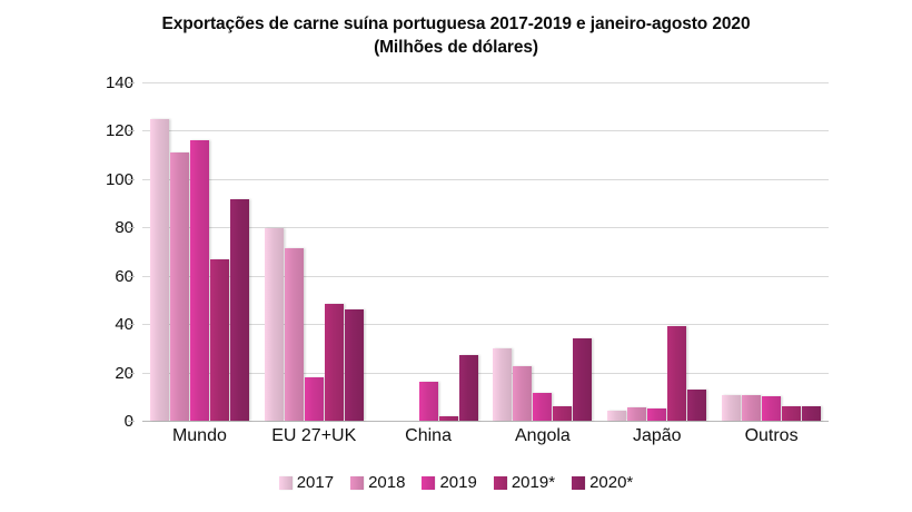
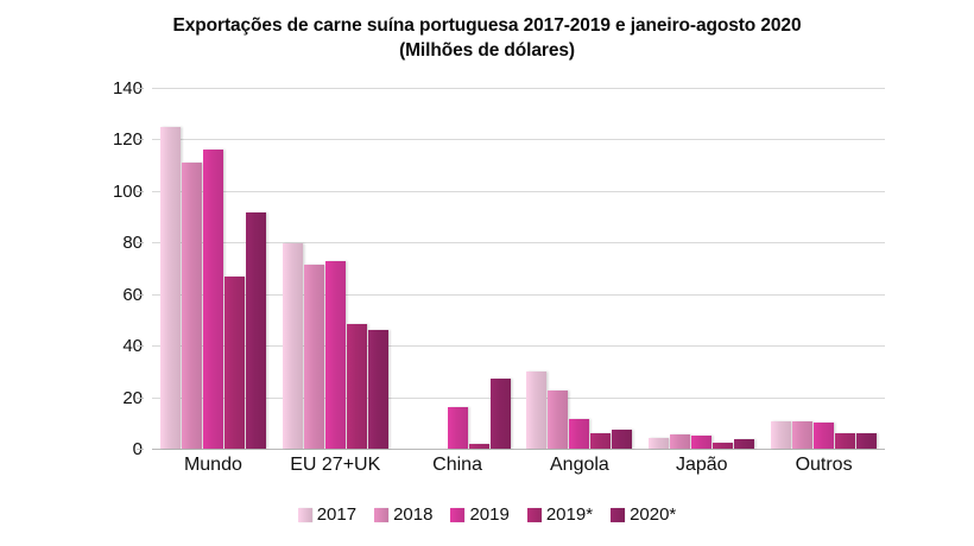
2019/EU 27+UK: 18 -> 73
2020*/Angola: 34 -> 8
2019*/Japão: 39 -> 2
2020*/Japão: 13 -> 4
